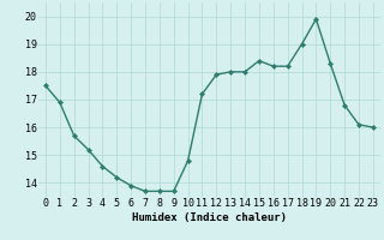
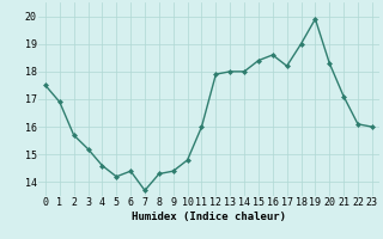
6: 13.9 -> 14.4
8: 13.7 -> 14.3
9: 13.7 -> 14.4
11: 17.2 -> 16.0
16: 18.2 -> 18.6
21: 16.8 -> 17.1
